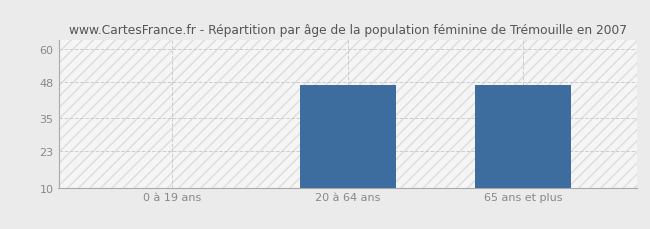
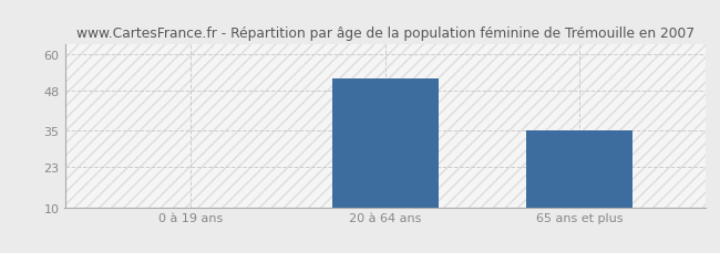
20 à 64 ans: 47 -> 52
65 ans et plus: 47 -> 35
